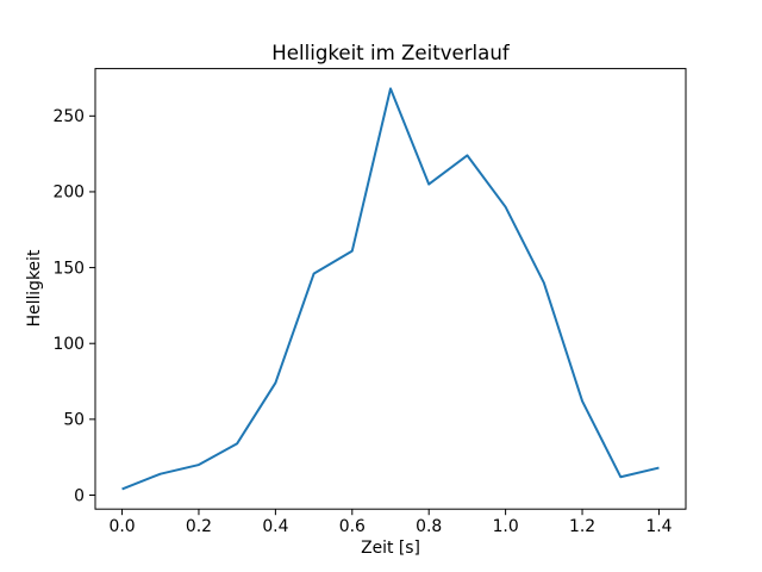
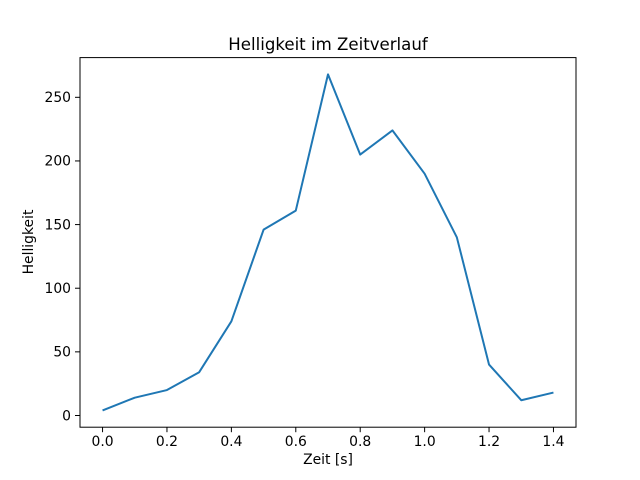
1.2: 62 -> 40
